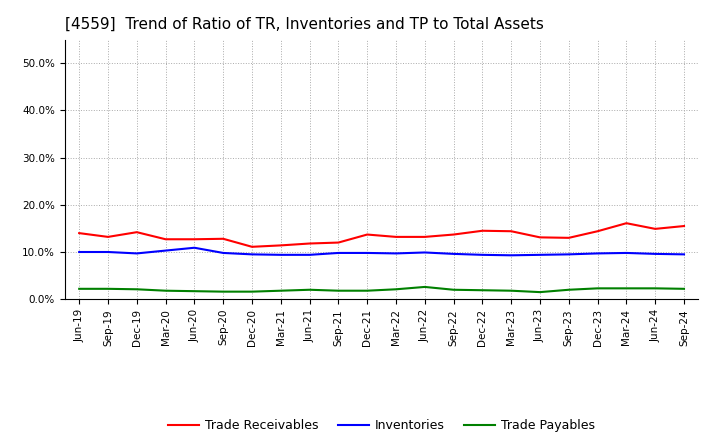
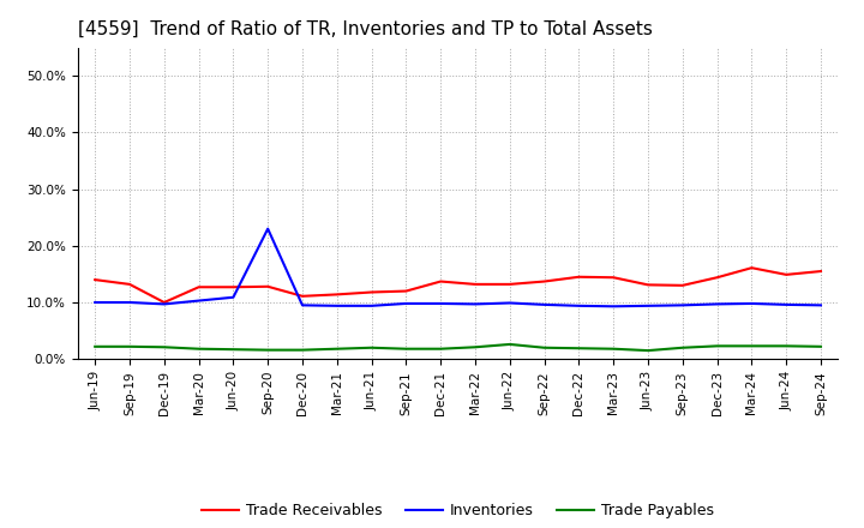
Trade Receivables/Dec-19: 14.2% -> 10.0%
Inventories/Sep-20: 9.8% -> 23.0%
